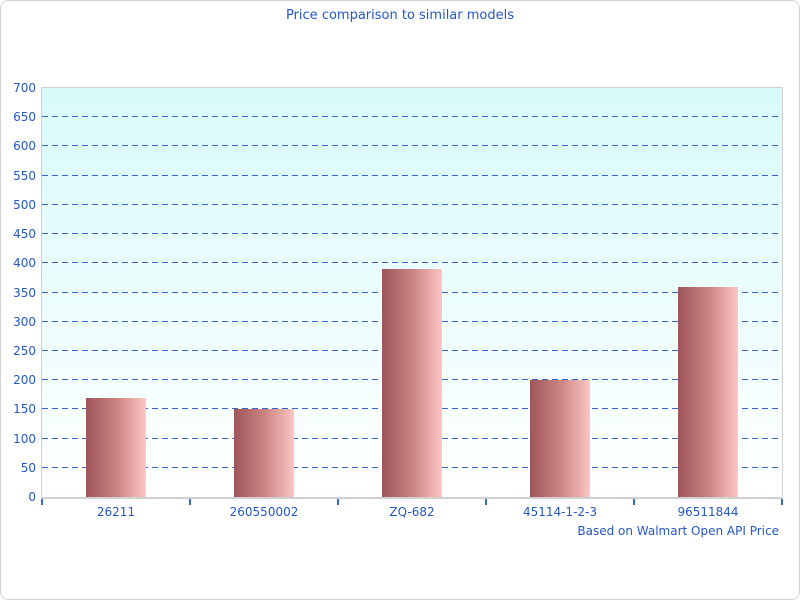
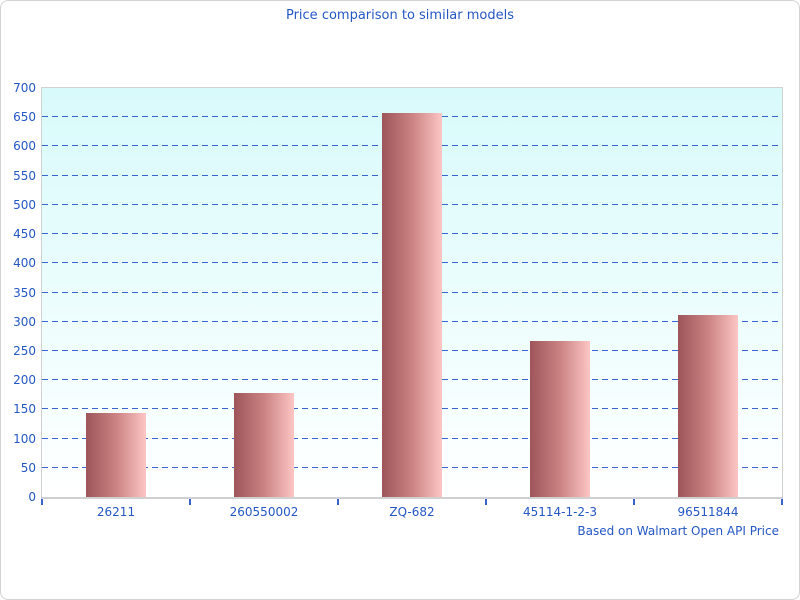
26211: 170 -> 140
260550002: 150 -> 180
ZQ-682: 390 -> 660
45114-1-2-3: 200 -> 270
96511844: 360 -> 310
